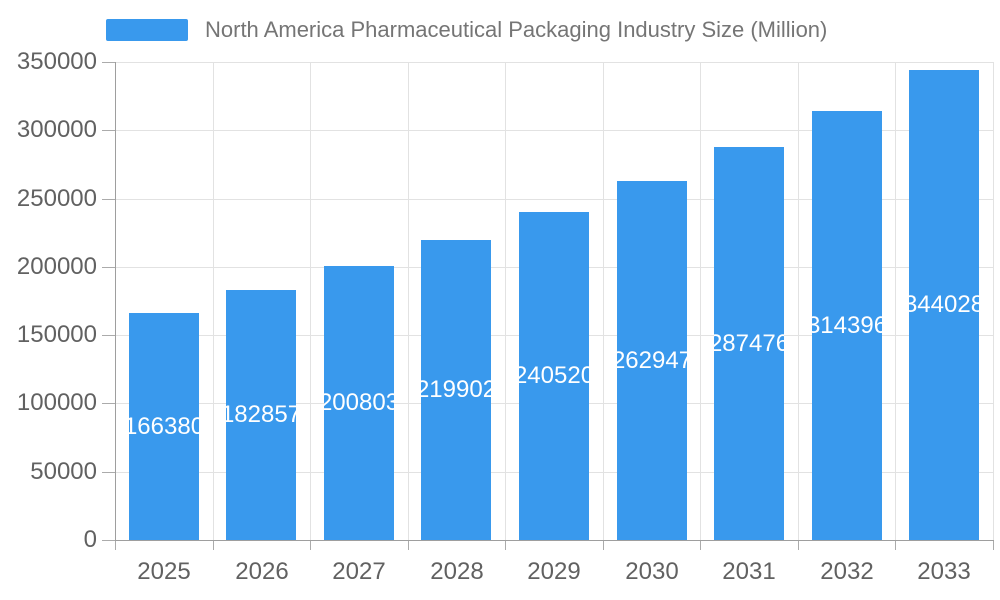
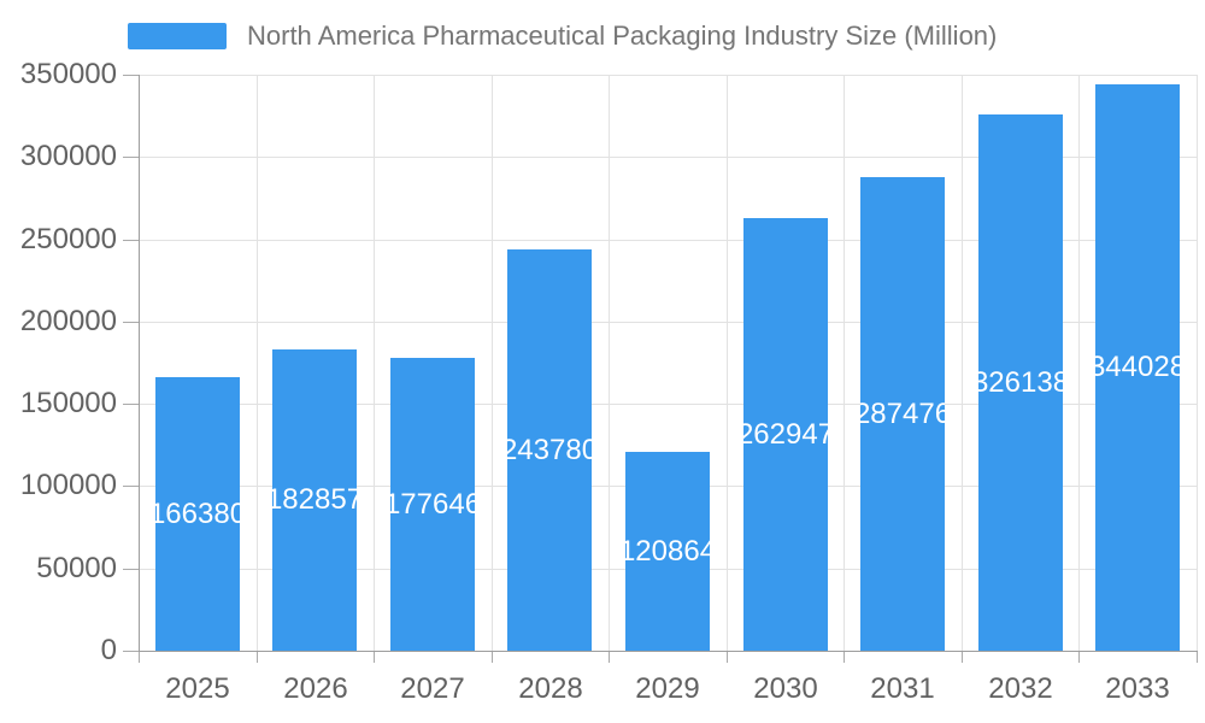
2027: 200803 -> 177646
2028: 219902 -> 243780
2029: 240520 -> 120864
2032: 314396 -> 326138
